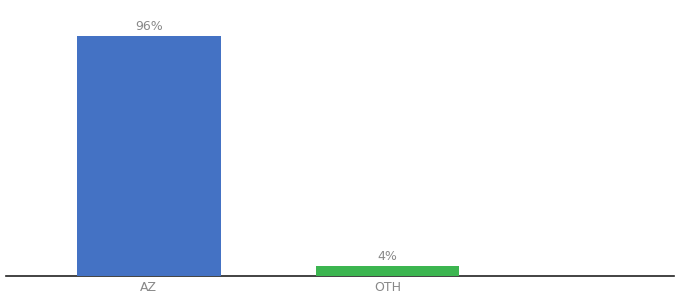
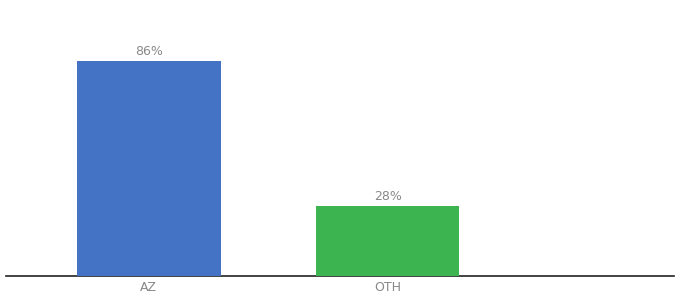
AZ: 96% -> 86%
OTH: 4% -> 28%
